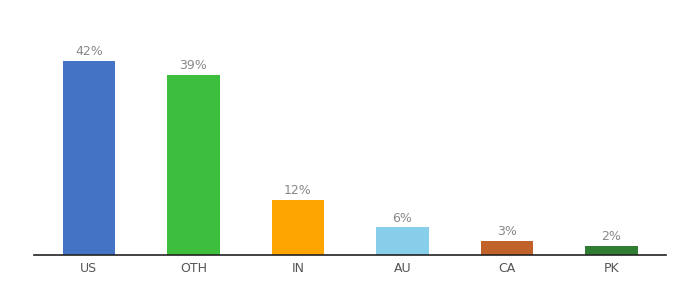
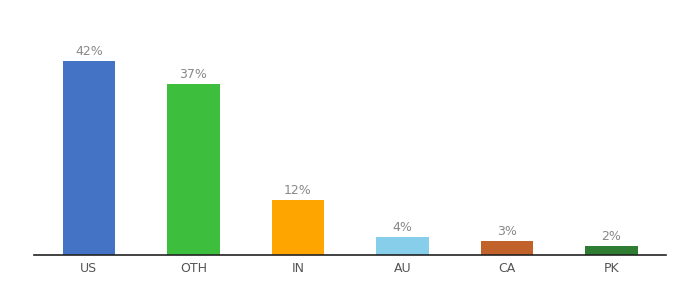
OTH: 39% -> 37%
AU: 6% -> 4%
